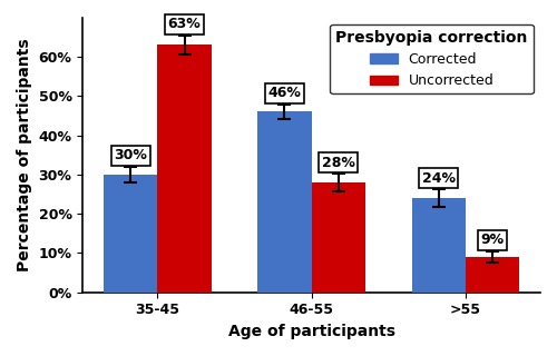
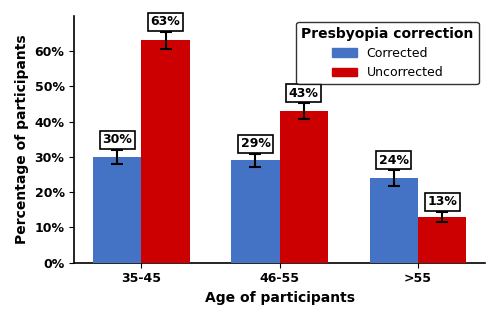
Corrected/46-55: 46% -> 29%
Uncorrected/46-55: 28% -> 43%
Uncorrected/>55: 9% -> 13%
